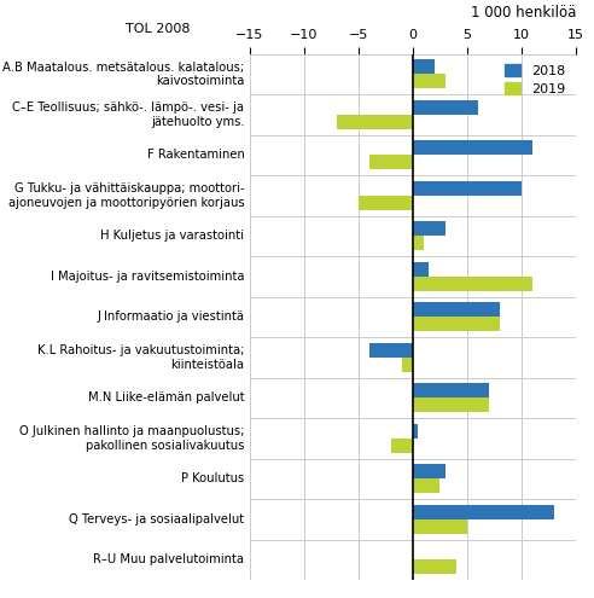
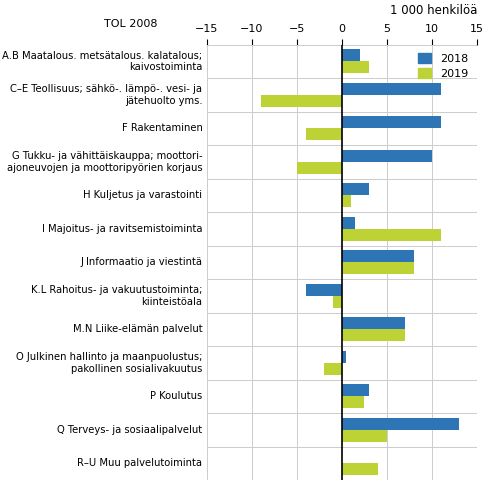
2018/C–E Teollisuus; sähkö-. lämpö-. vesi- ja jätehuolto yms.: 6.0 -> 11.0
2019/C–E Teollisuus; sähkö-. lämpö-. vesi- ja jätehuolto yms.: -7.0 -> -9.0
